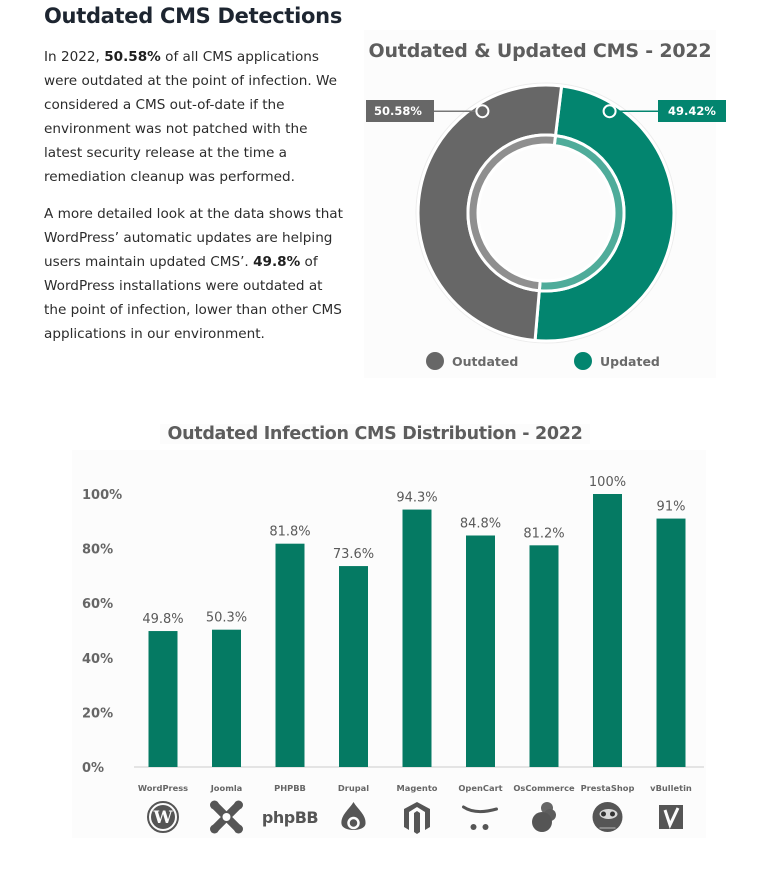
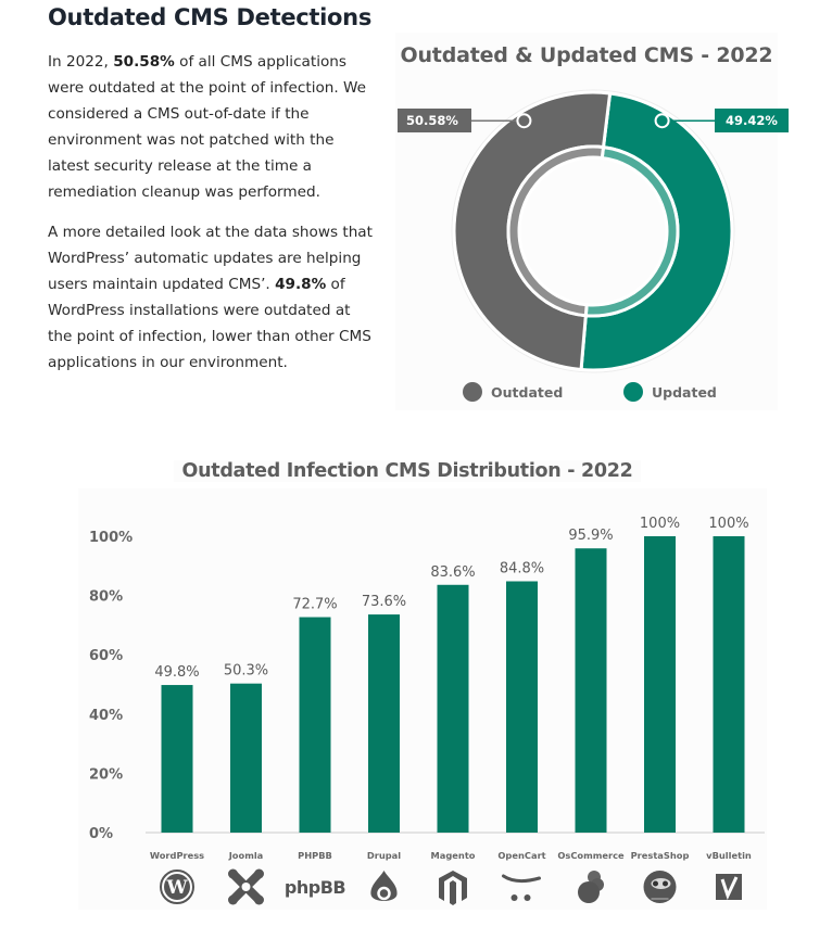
Outdated Infection CMS Distribution - 2022/PHPBB: 81.8% -> 72.7%
Outdated Infection CMS Distribution - 2022/Magento: 94.3% -> 83.6%
Outdated Infection CMS Distribution - 2022/OsCommerce: 81.2% -> 95.9%
Outdated Infection CMS Distribution - 2022/vBulletin: 91% -> 100%
